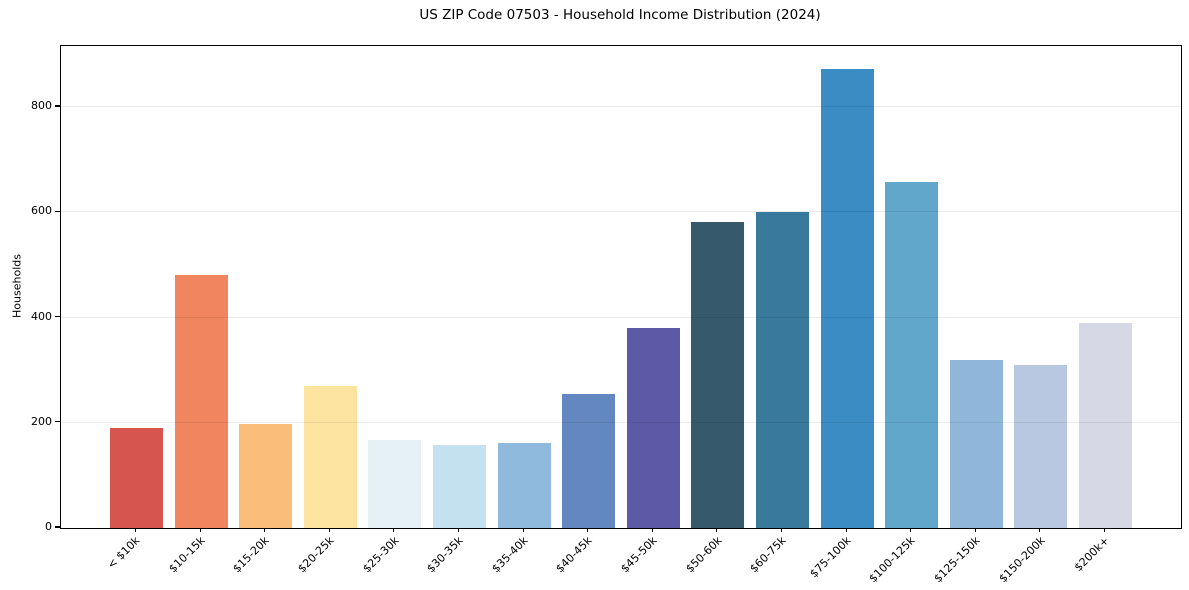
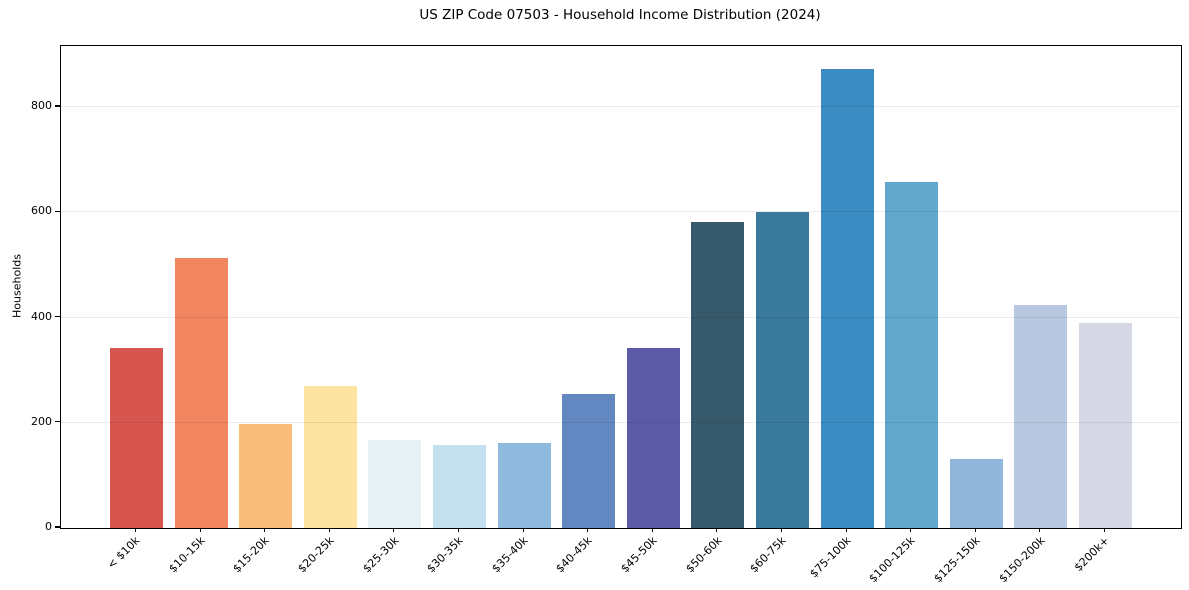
< $10k: 190 -> 340
$10-15k: 480 -> 510
$45-50k: 380 -> 340
$125-150k: 320 -> 130
$150-200k: 310 -> 420
